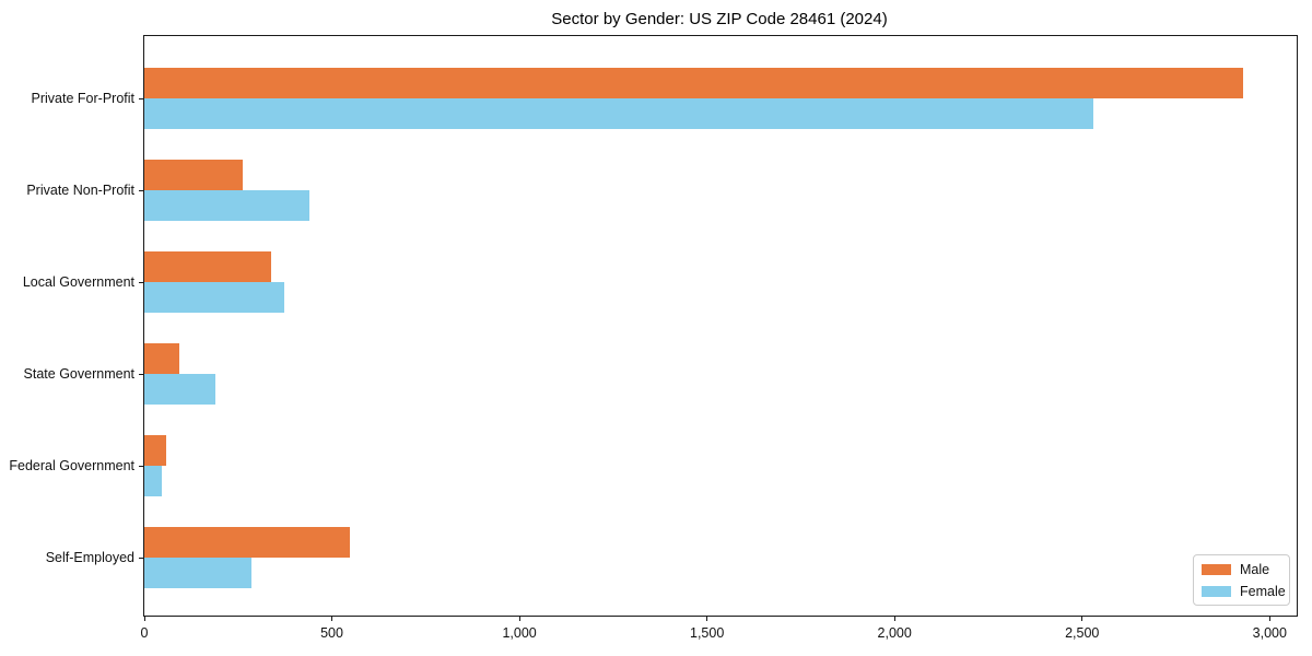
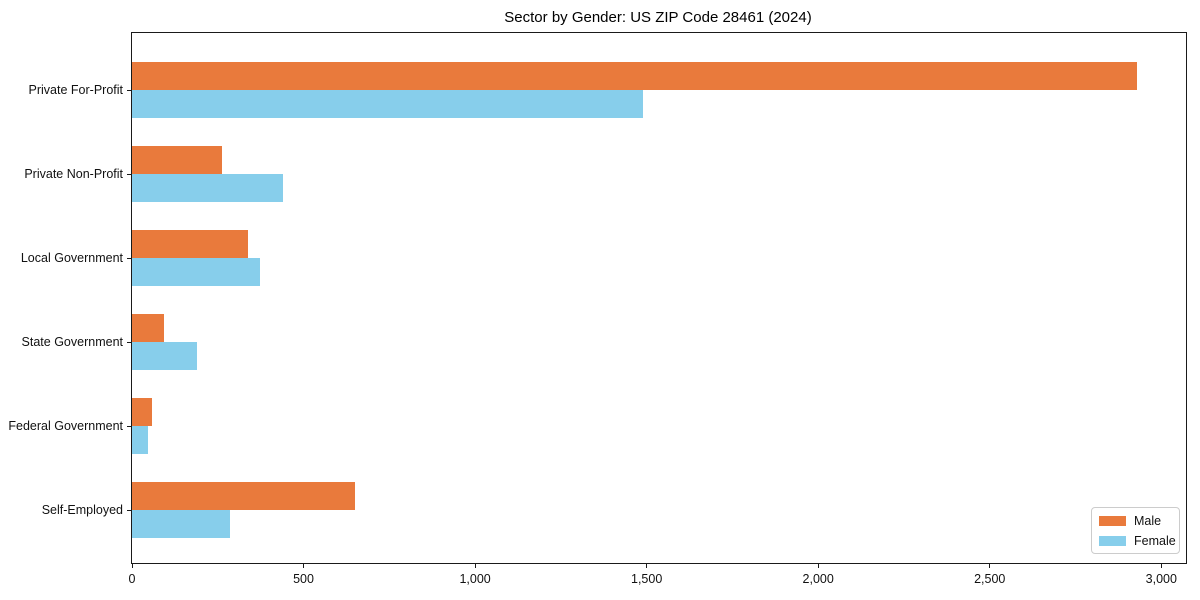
Female/Private For-Profit: 2530 -> 1490
Male/Self-Employed: 550 -> 650
